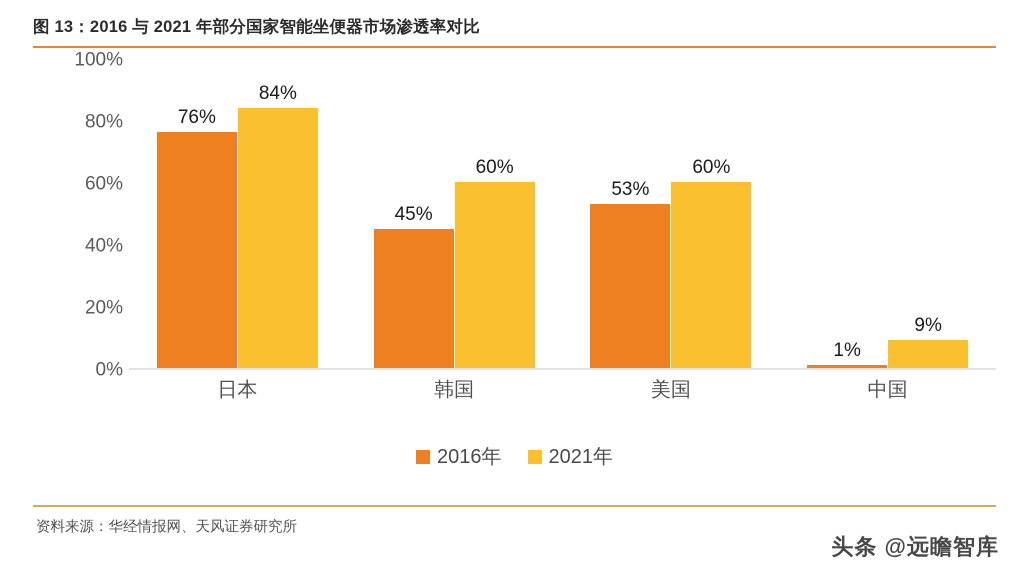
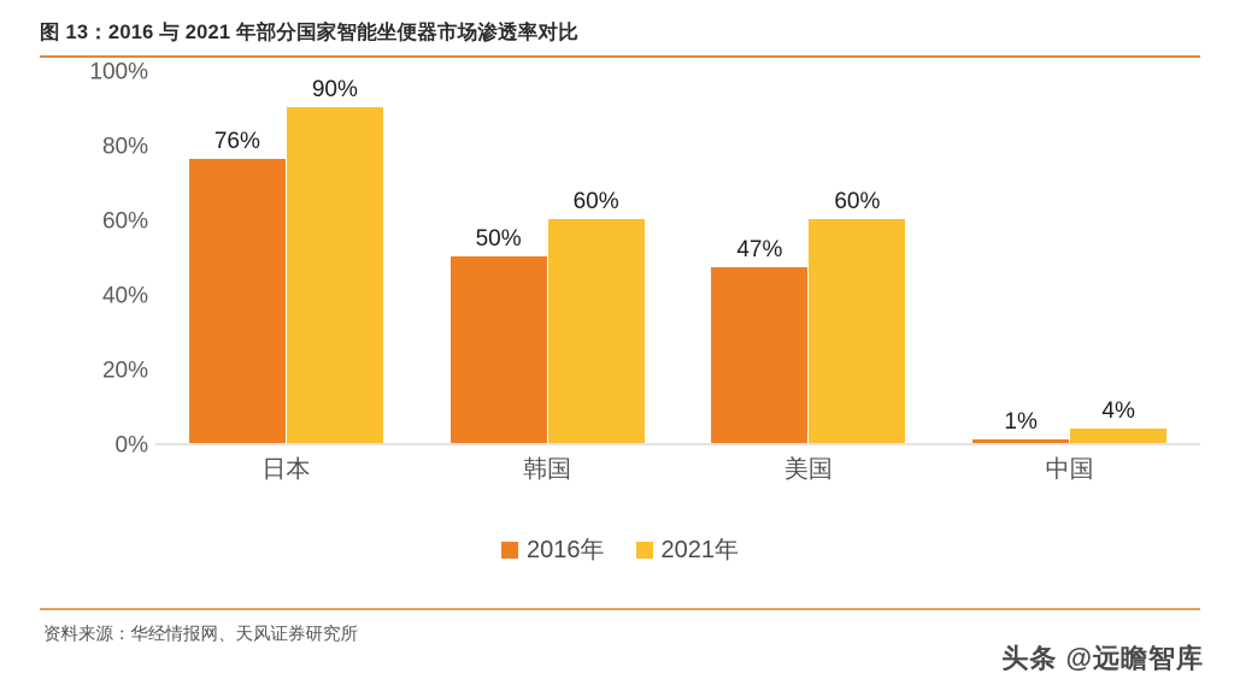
2021年/日本: 84% -> 90%
2016年/韩国: 45% -> 50%
2016年/美国: 53% -> 47%
2021年/中国: 9% -> 4%
